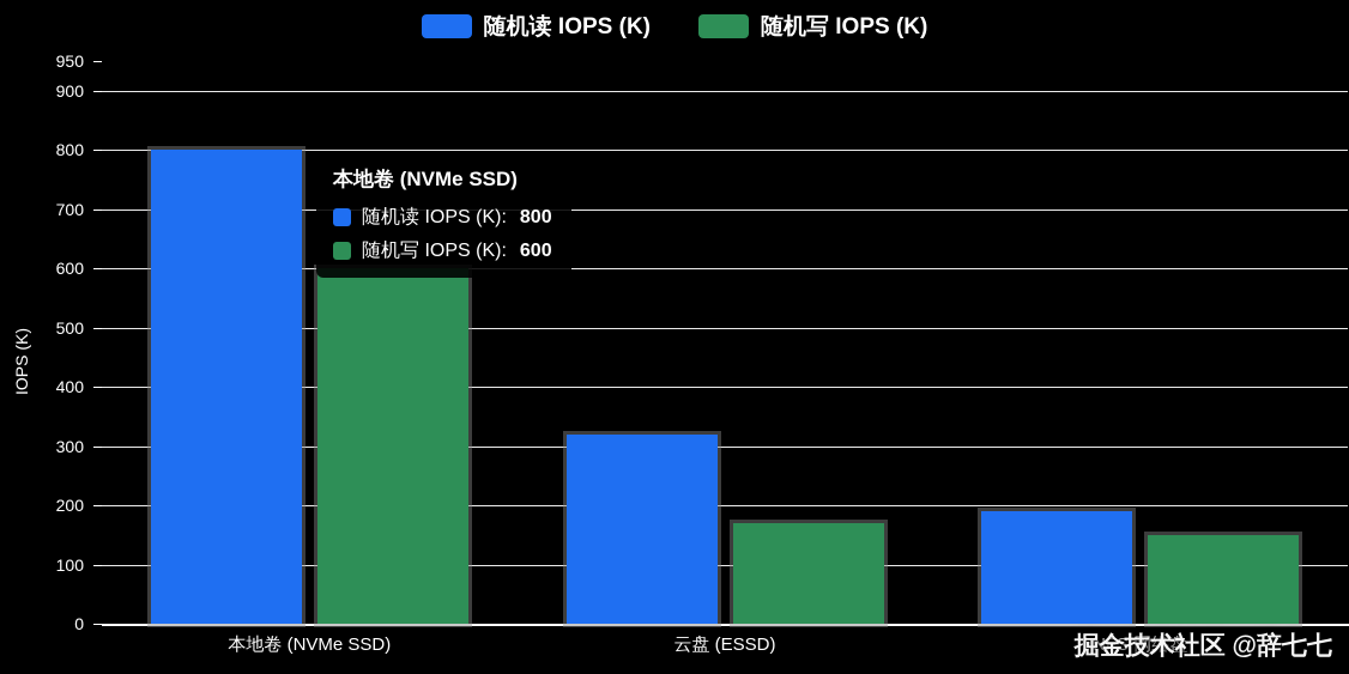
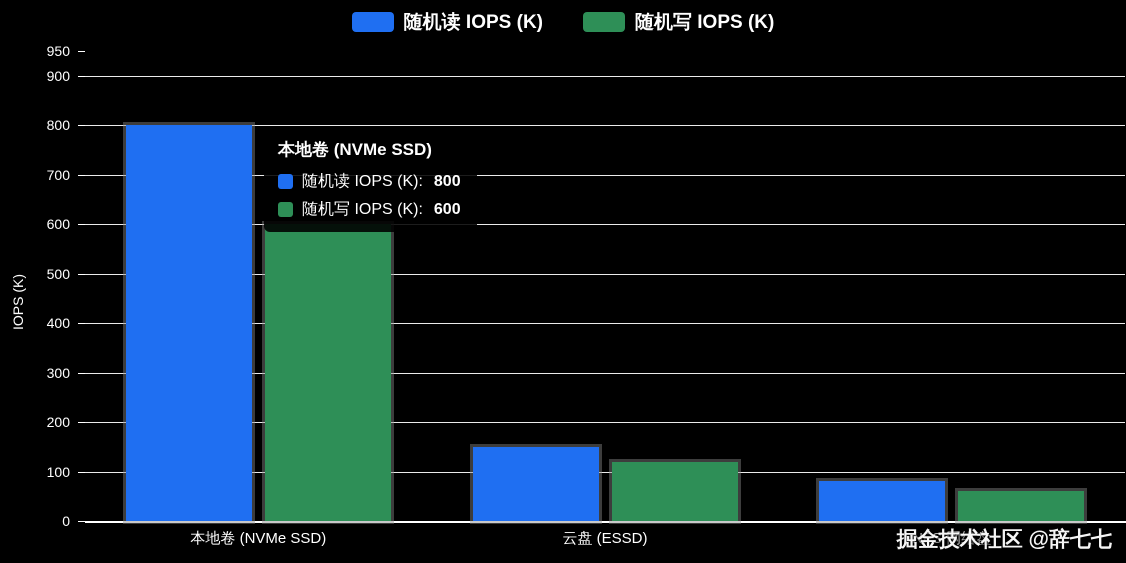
随机读 IOPS (K)/云盘 (ESSD): 320 -> 150
随机写 IOPS (K)/云盘 (ESSD): 170 -> 120
随机读 IOPS (K)/NFS 网络盘: 190 -> 80
随机写 IOPS (K)/NFS 网络盘: 150 -> 60
